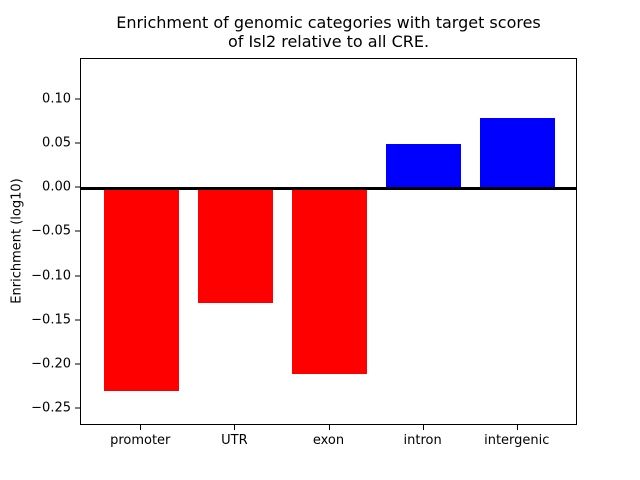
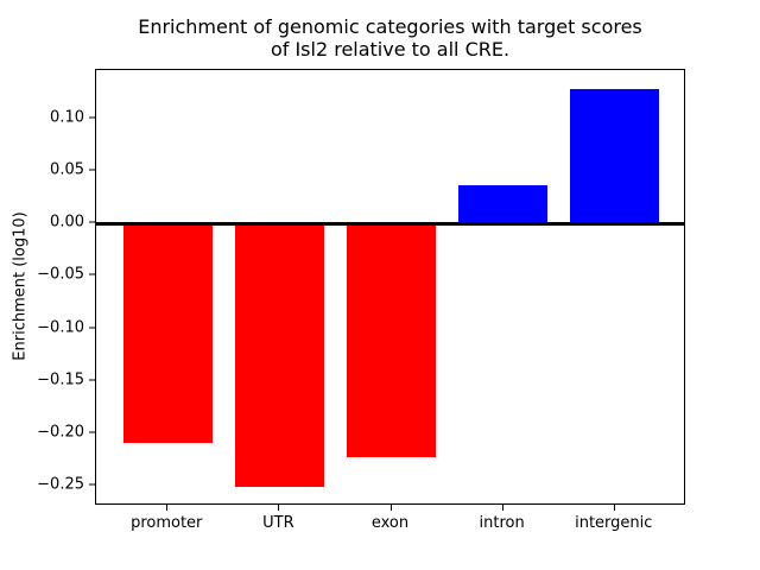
promoter: -0.23 -> -0.21
UTR: -0.13 -> -0.25
exon: -0.21 -> -0.22
intron: 0.05 -> 0.04
intergenic: 0.08 -> 0.13
